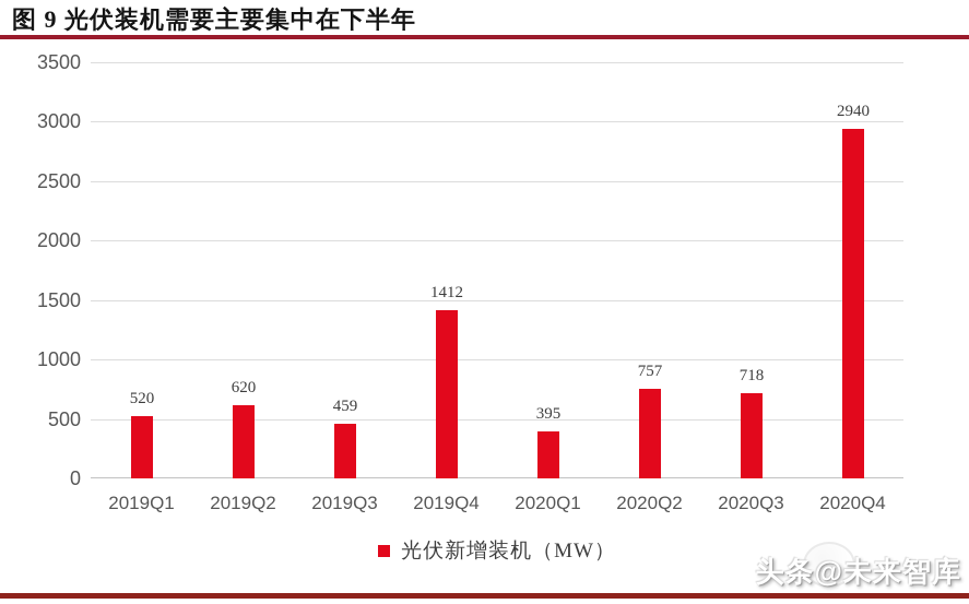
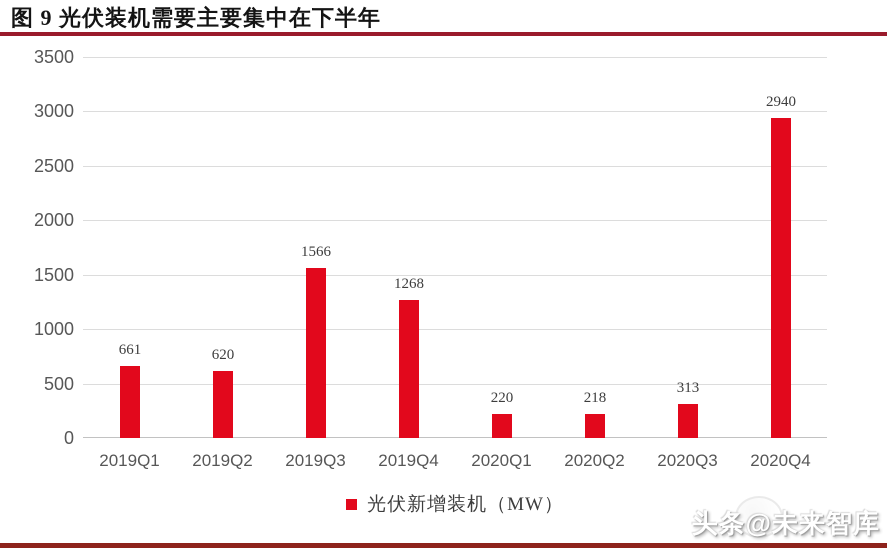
2019Q1: 520 -> 661
2019Q3: 459 -> 1566
2019Q4: 1412 -> 1268
2020Q1: 395 -> 220
2020Q2: 757 -> 218
2020Q3: 718 -> 313
